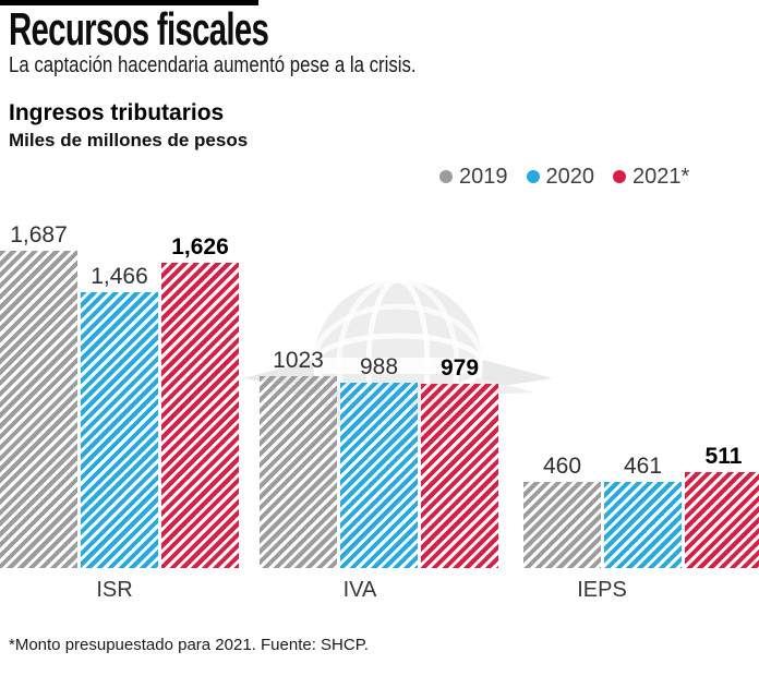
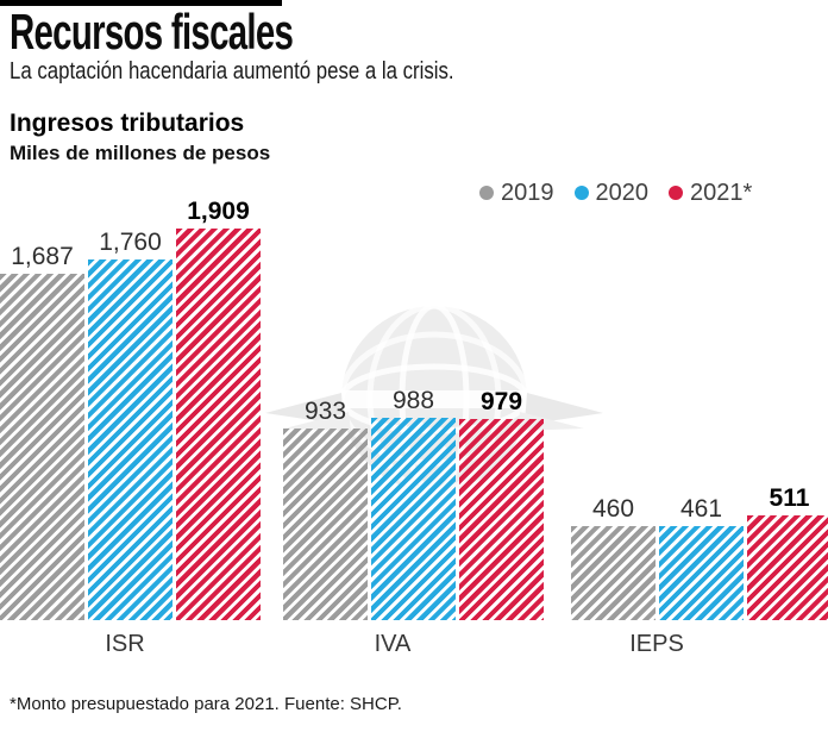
2020/ISR: 1,466 -> 1,760
2021*/ISR: 1,626 -> 1,909
2019/IVA: 1023 -> 933
